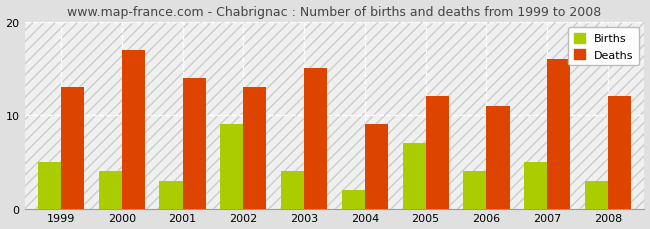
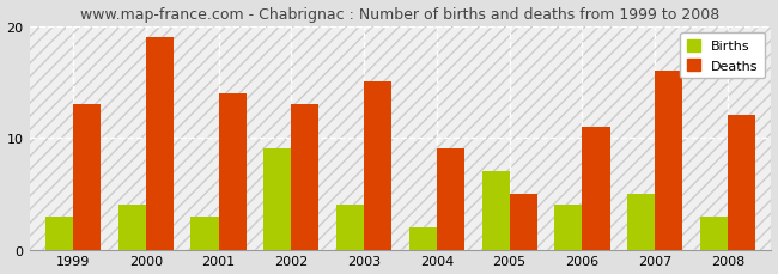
Births/1999: 5 -> 3
Deaths/2000: 17 -> 19
Deaths/2005: 12 -> 5
